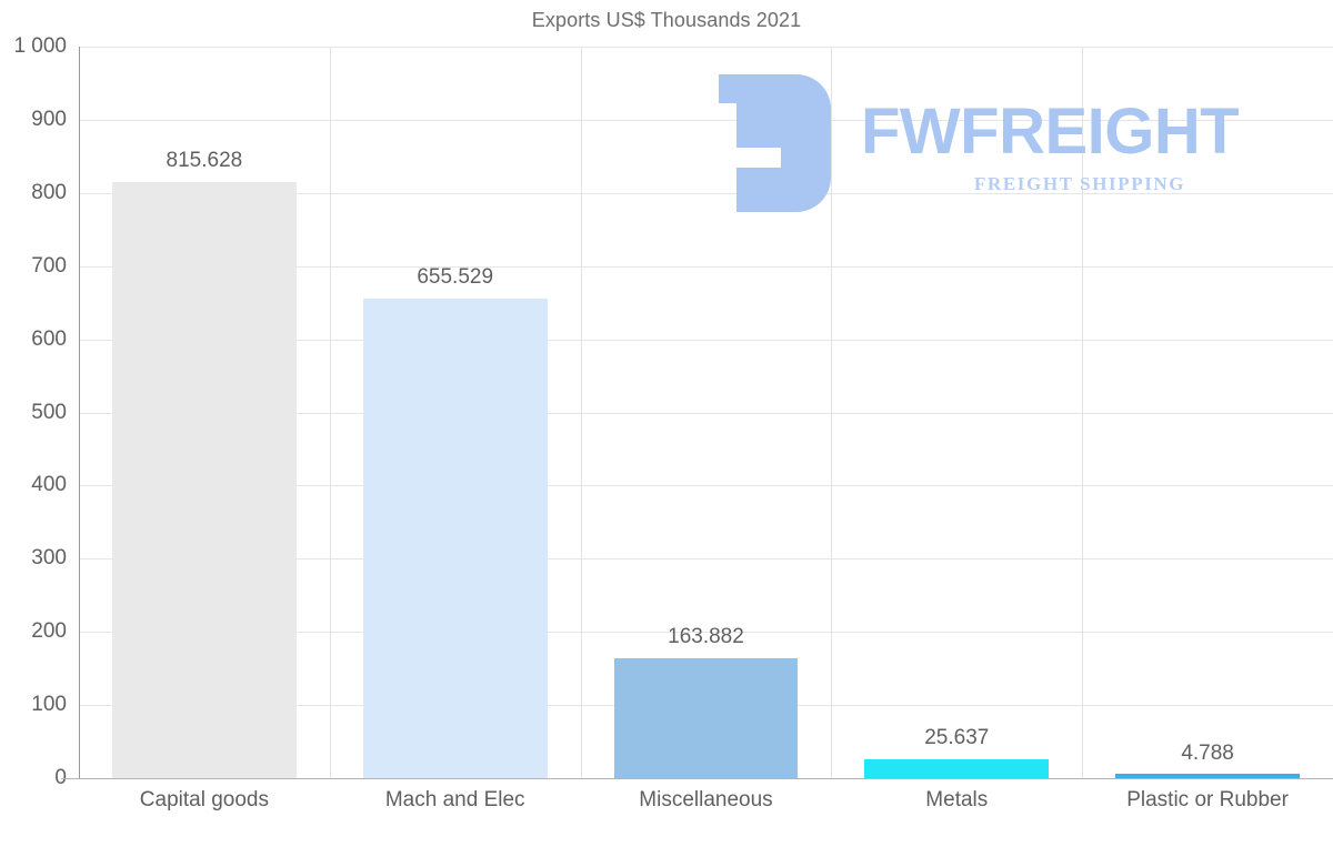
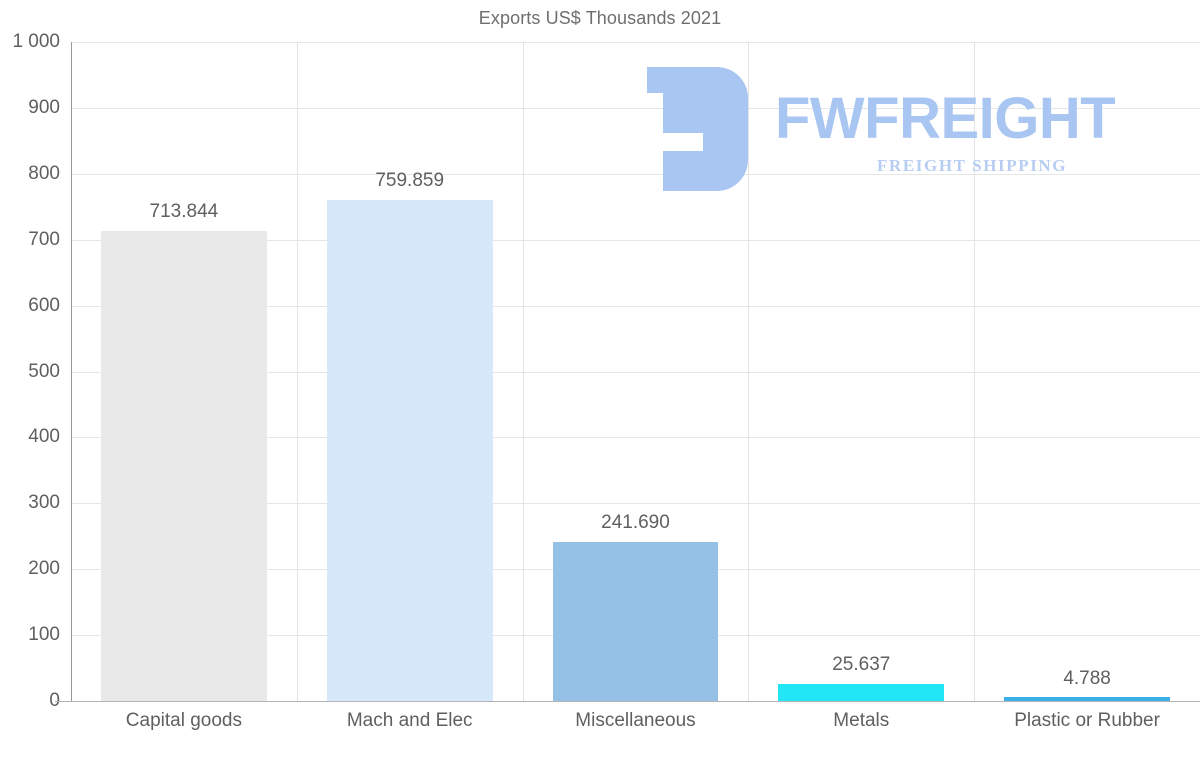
Capital goods: 815.628 -> 713.844
Mach and Elec: 655.529 -> 759.859
Miscellaneous: 163.882 -> 241.690
